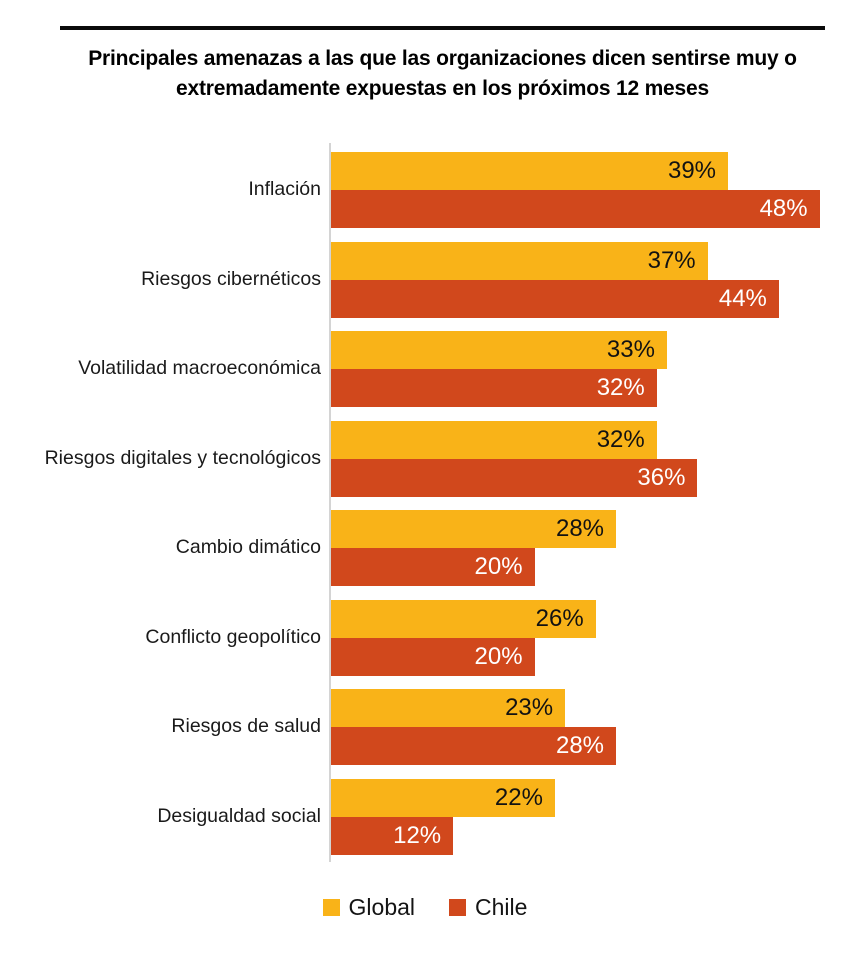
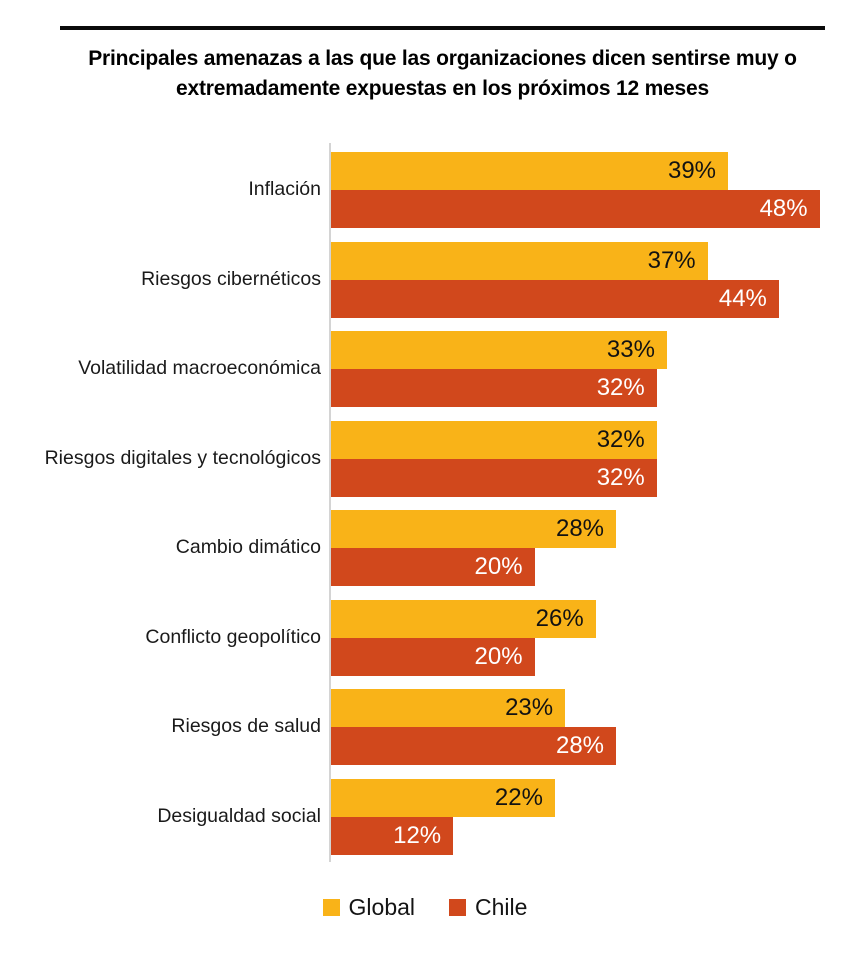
Chile/Riesgos digitales y tecnológicos: 36% -> 32%
